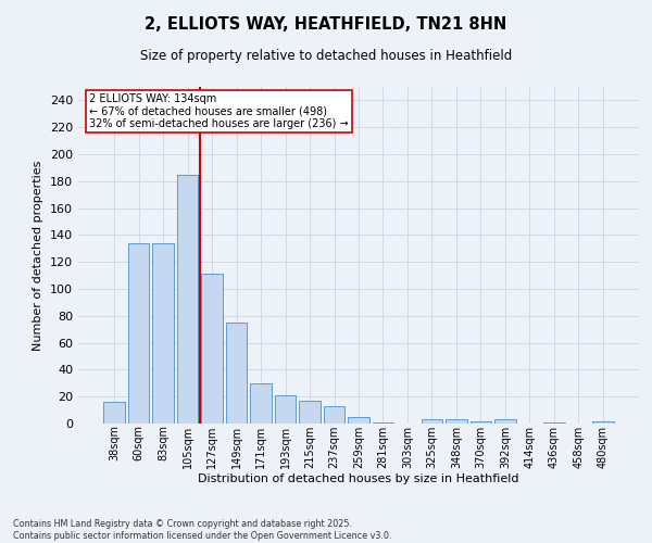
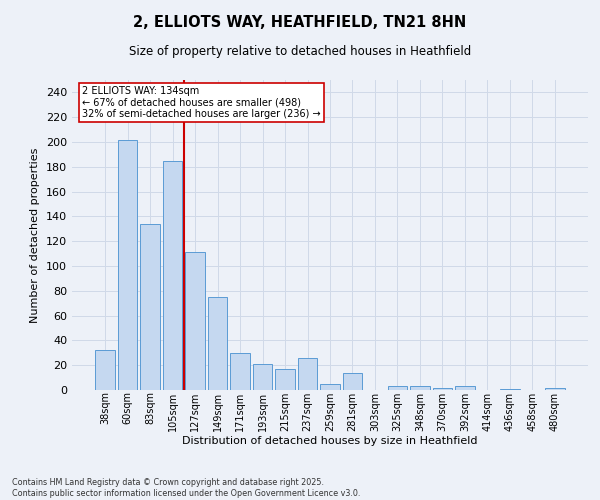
38sqm: 16 -> 32
60sqm: 134 -> 202
237sqm: 13 -> 26
281sqm: 1 -> 14
